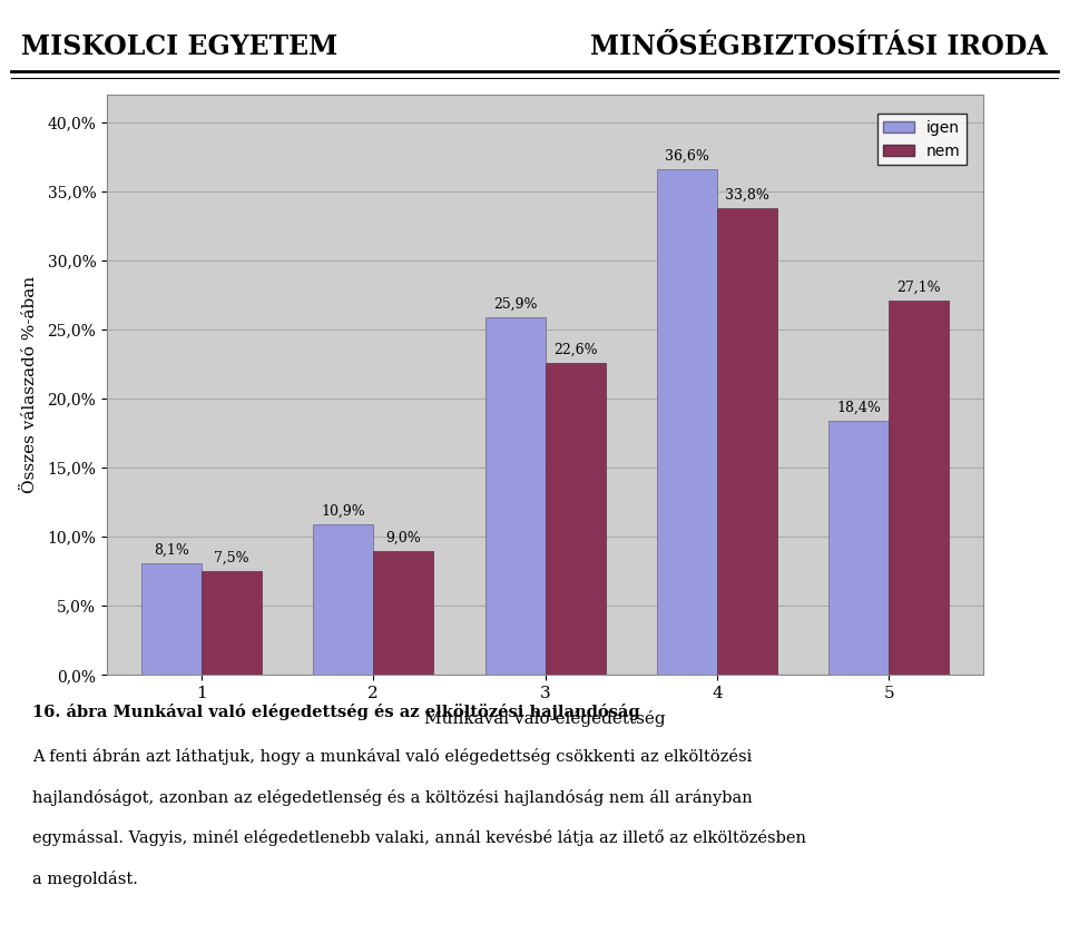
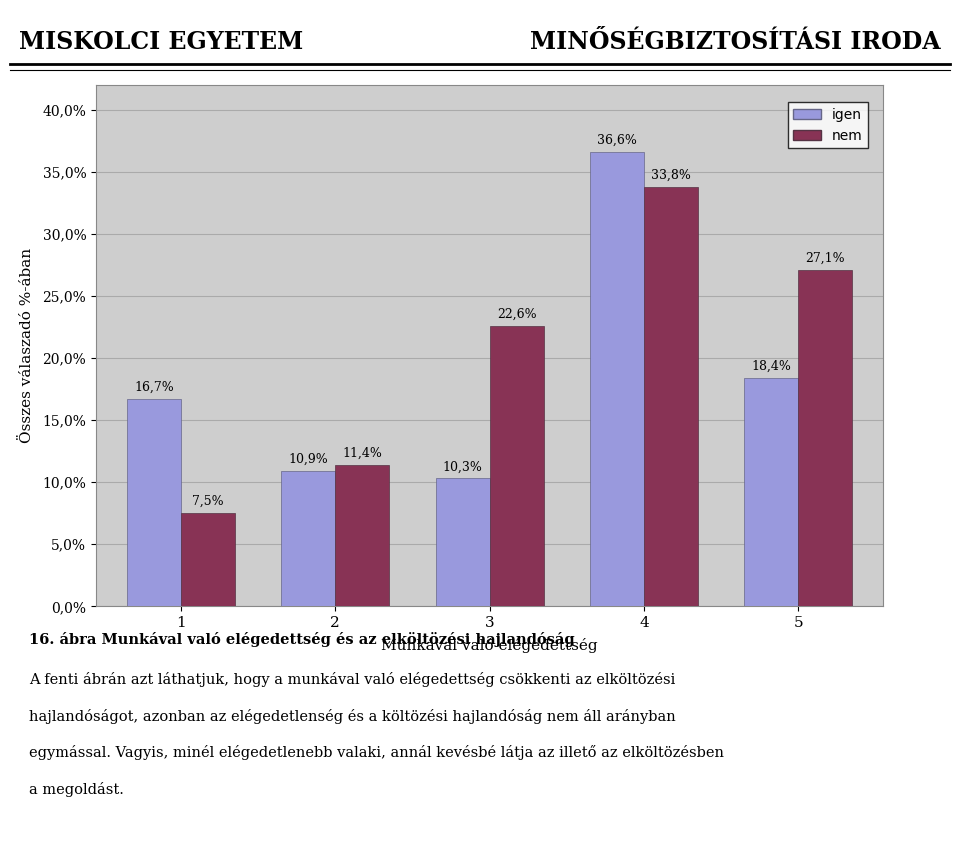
igen/1: 8,1% -> 16,7%
nem/2: 9,0% -> 11,4%
igen/3: 25,9% -> 10,3%
